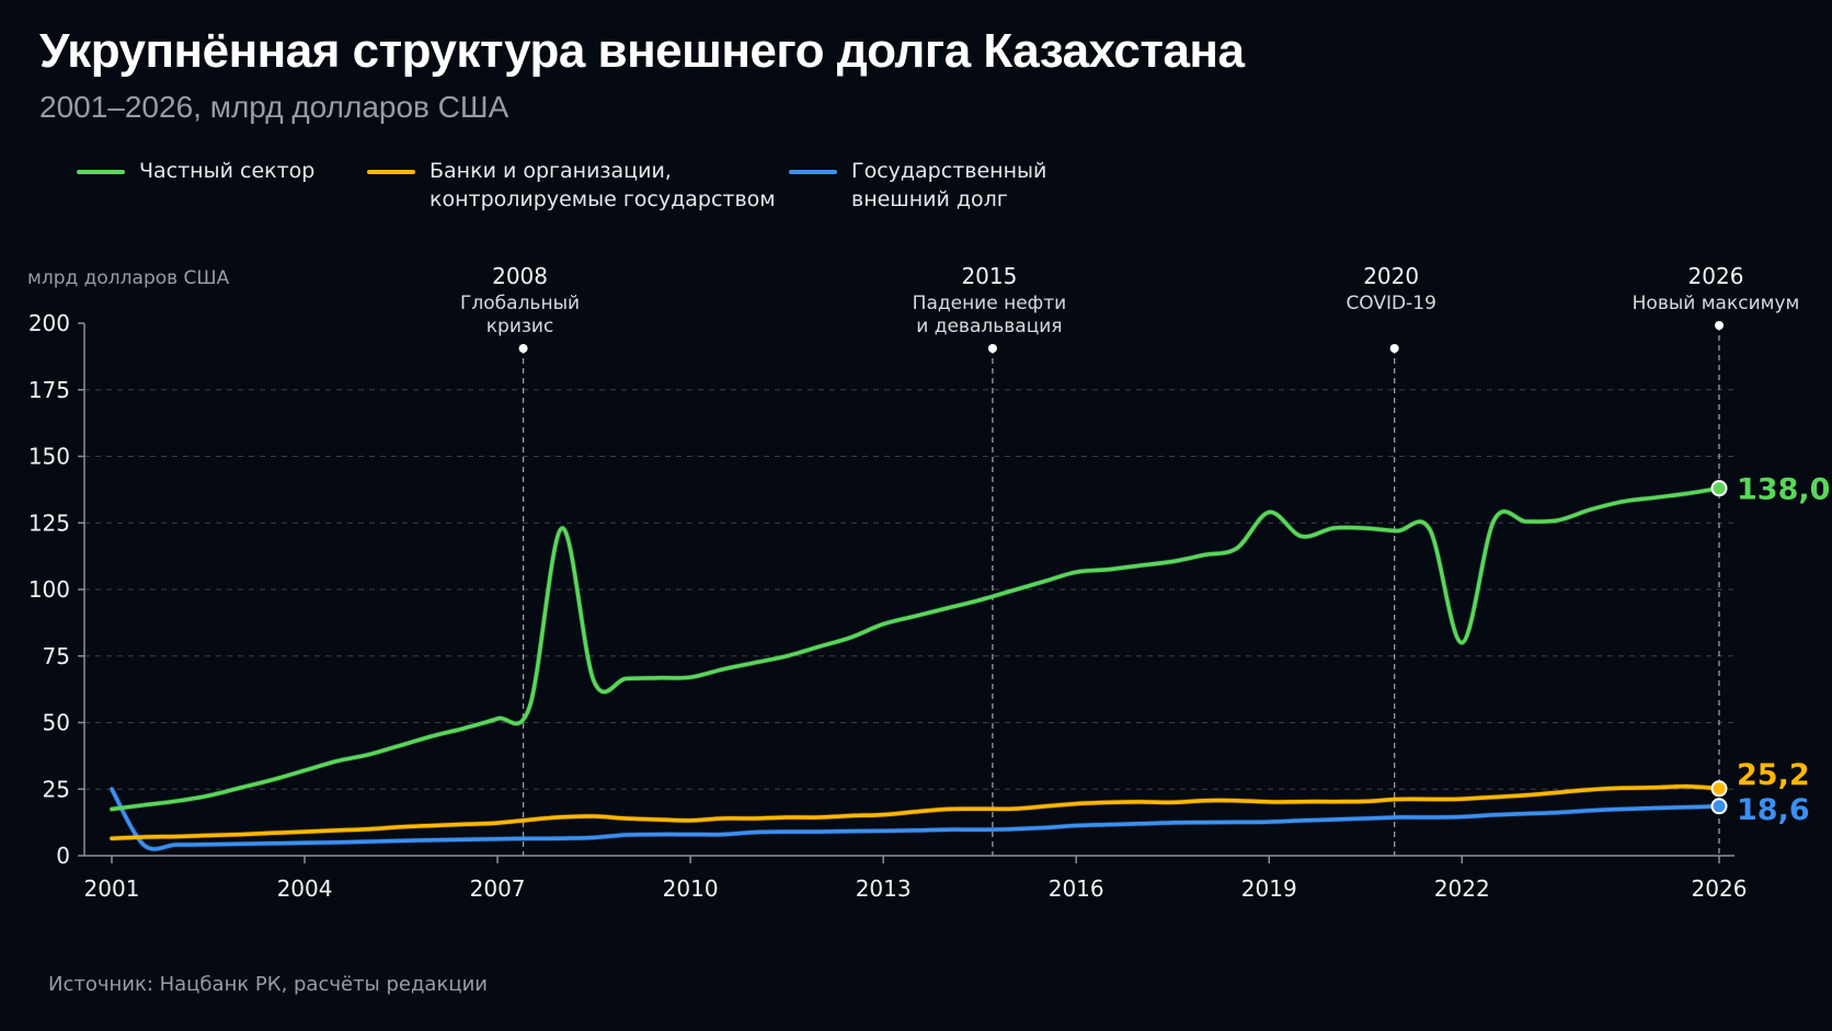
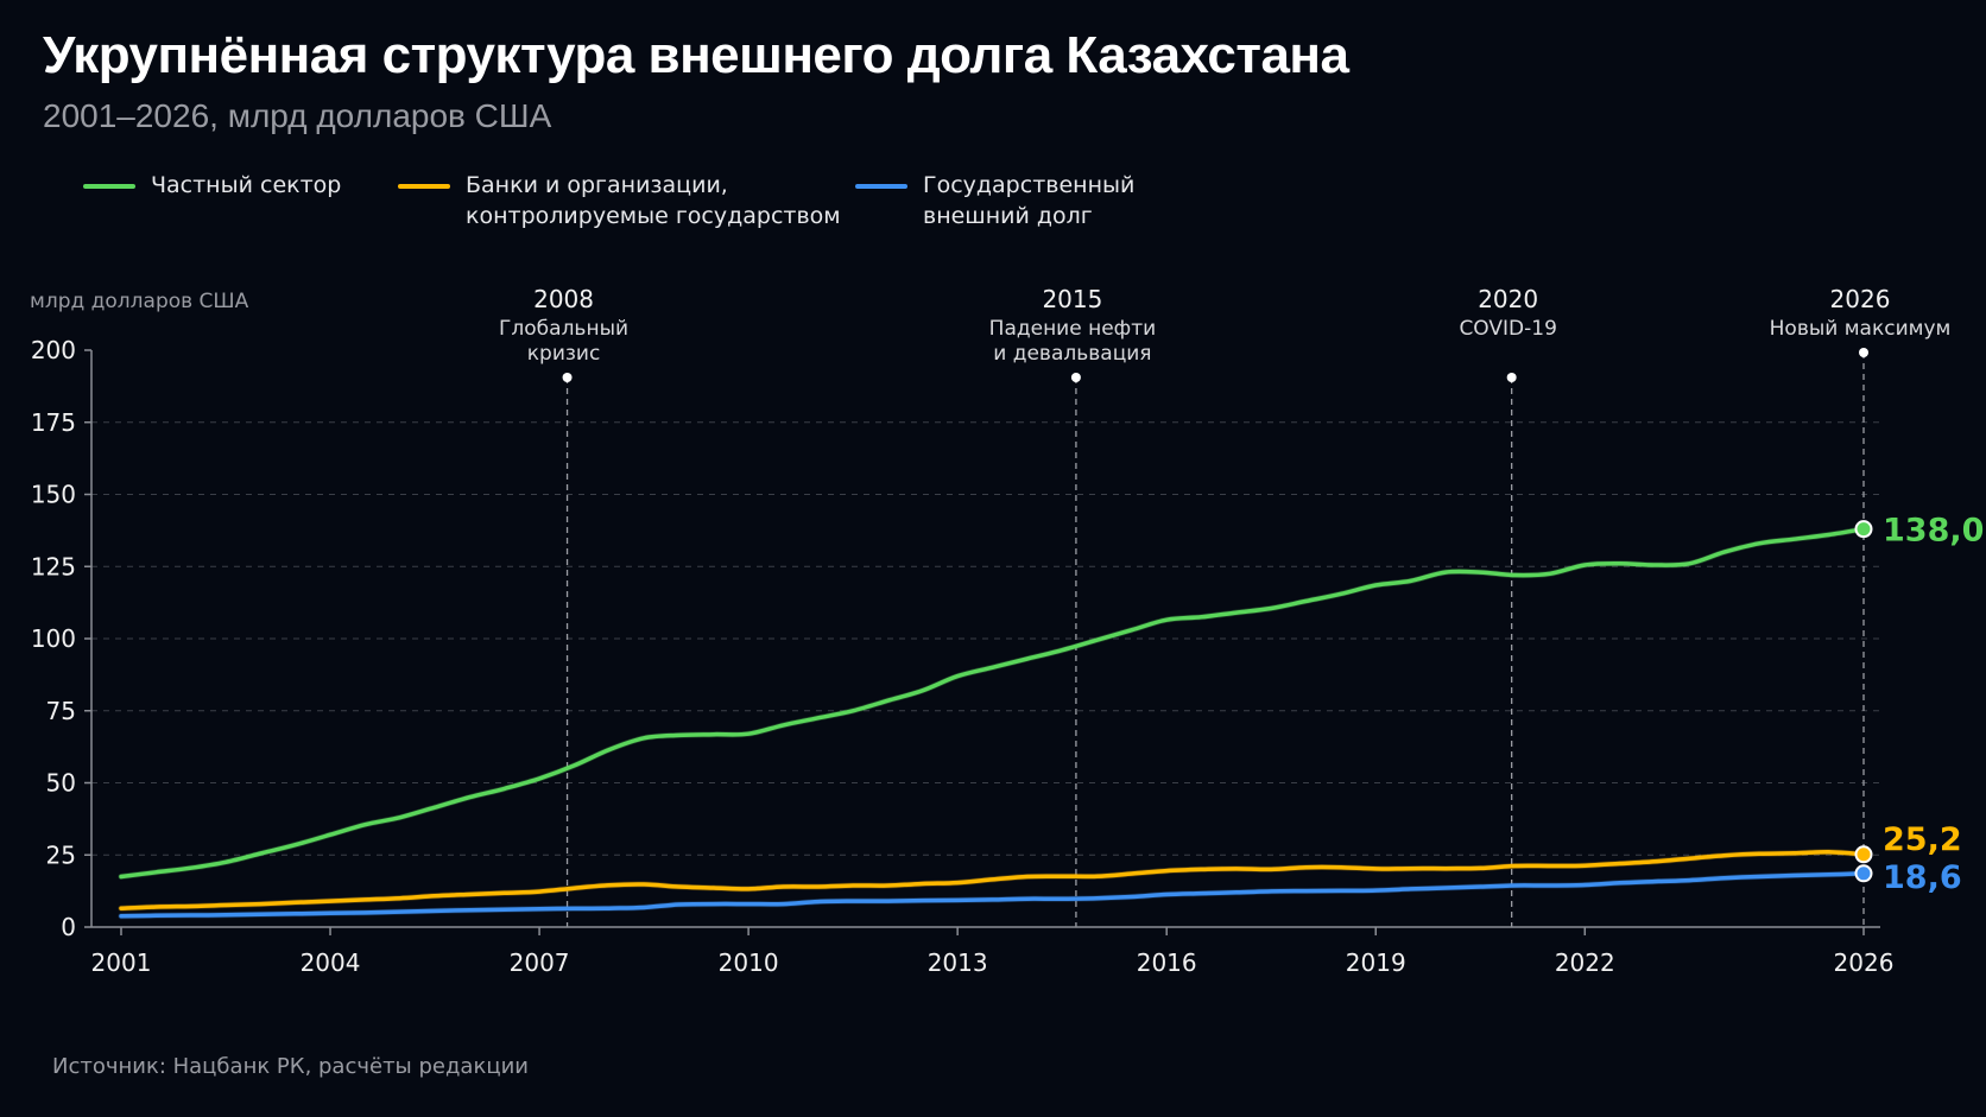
Государственный внешний долг/2001: 25 -> 4
Частный сектор/2008: 123 -> 62
Частный сектор/2019: 129 -> 118
Частный сектор/2022: 80 -> 126
